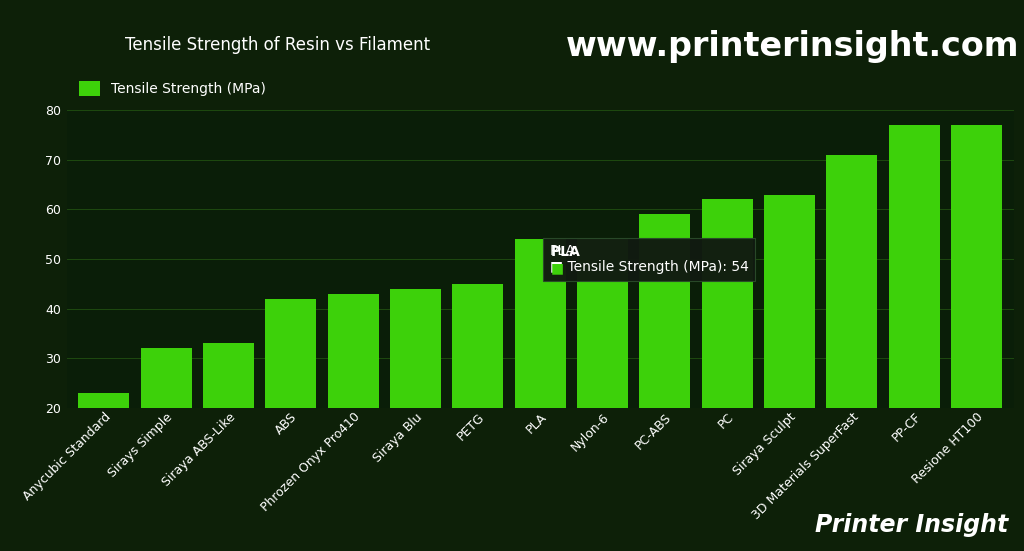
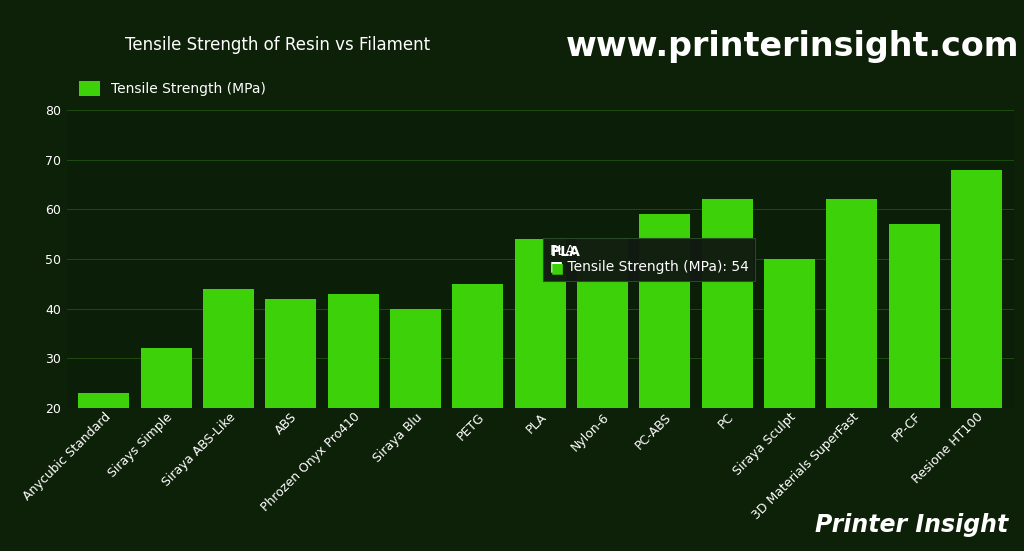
Siraya ABS-Like: 33 -> 44
Siraya Blu: 44 -> 40
Siraya Sculpt: 63 -> 50
3D Materials SuperFast: 71 -> 62
PP-CF: 77 -> 57
Resione HT100: 77 -> 68
